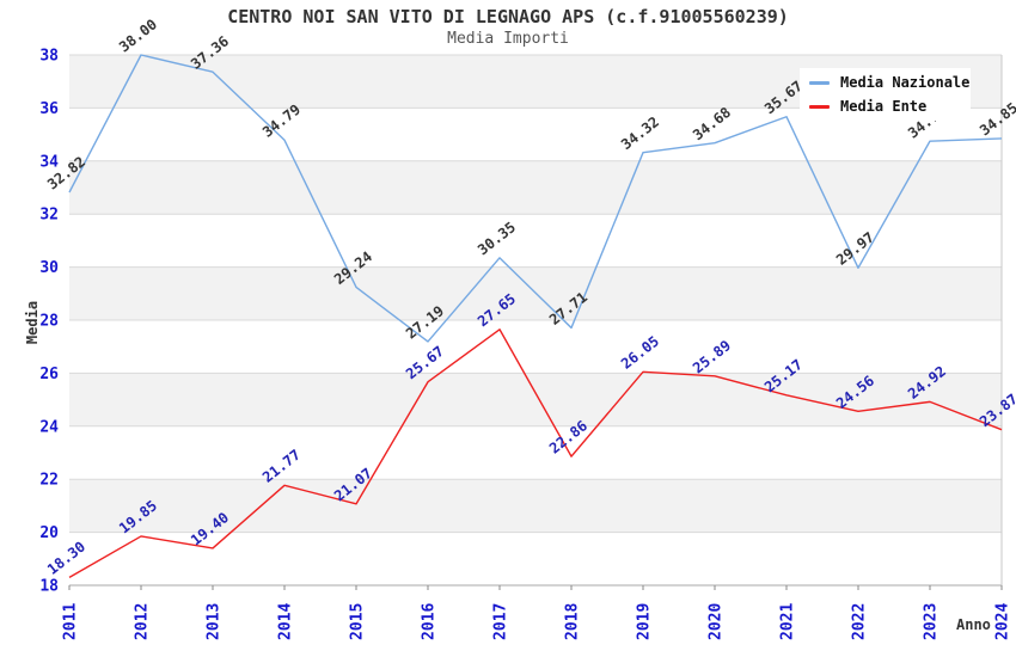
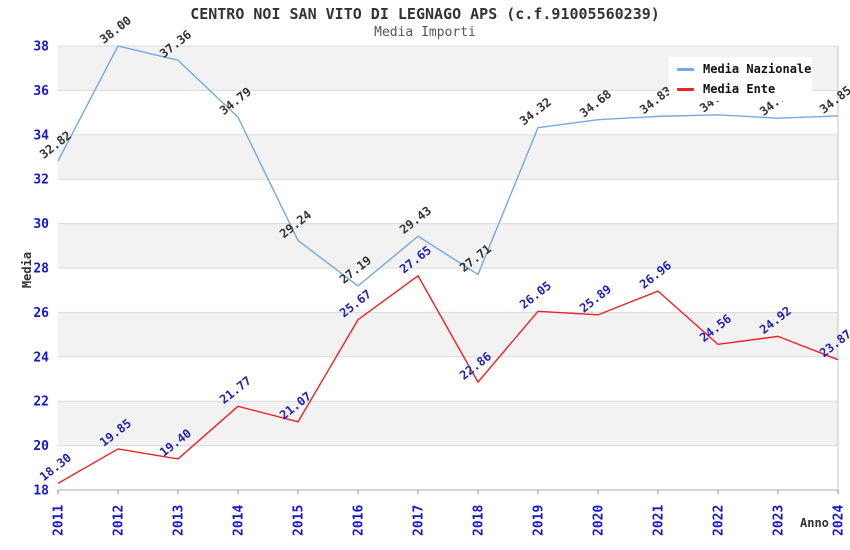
Media Nazionale/2017: 30.35 -> 29.43
Media Nazionale/2021: 35.67 -> 34.83
Media Ente/2021: 25.17 -> 26.96
Media Nazionale/2022: 29.97 -> 34.90
